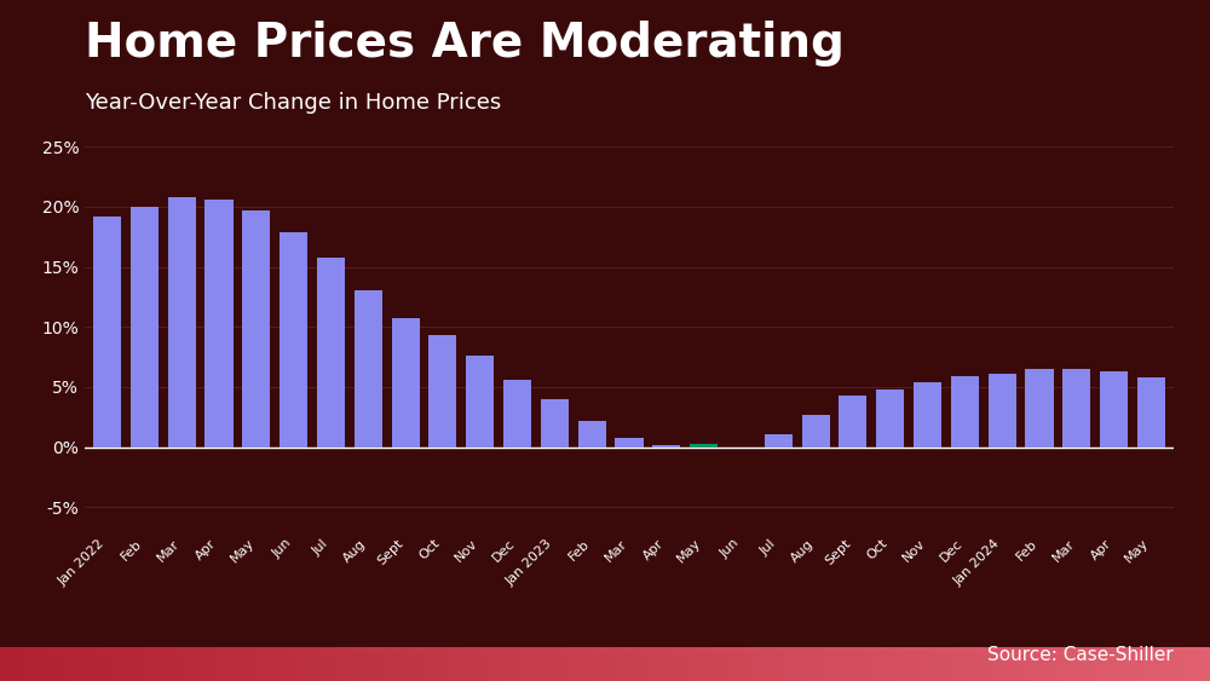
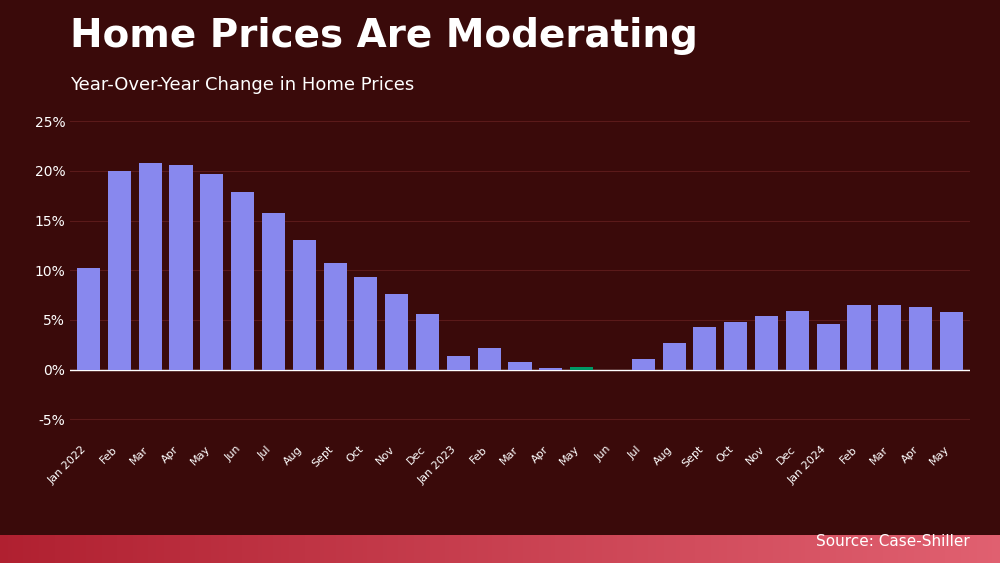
Jan 2022: 19.2% -> 10.2%
Jan 2023: 4.0% -> 1.4%
Jan 2024: 6.1% -> 4.6%
